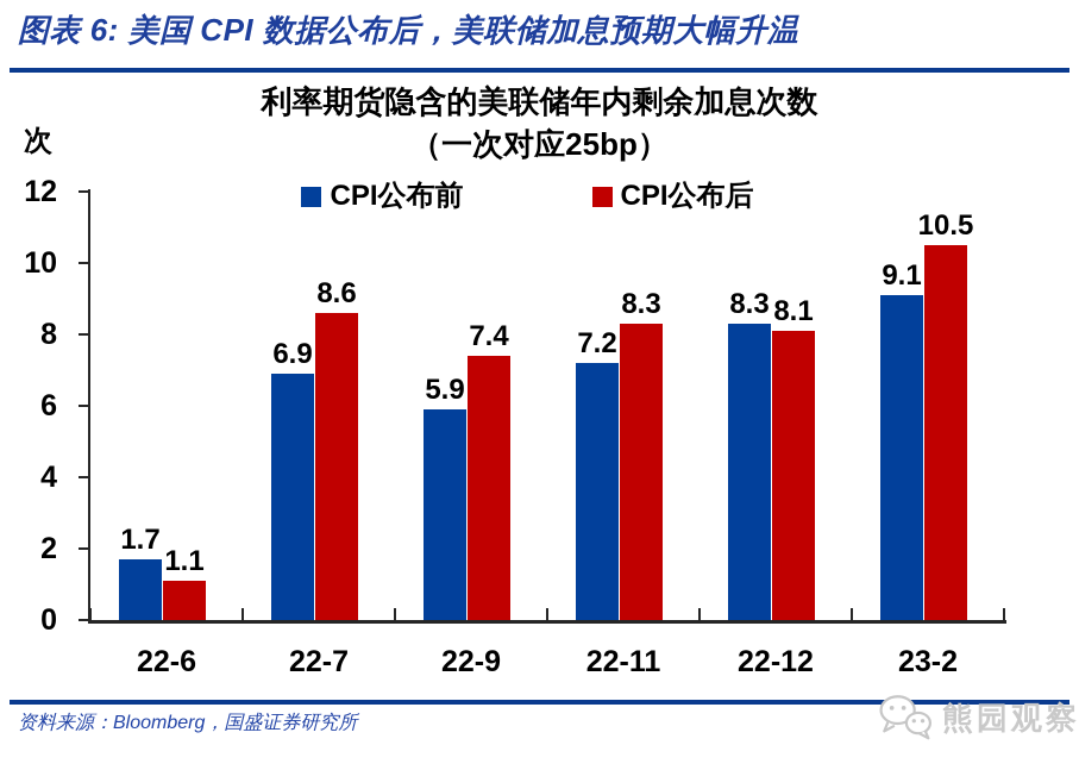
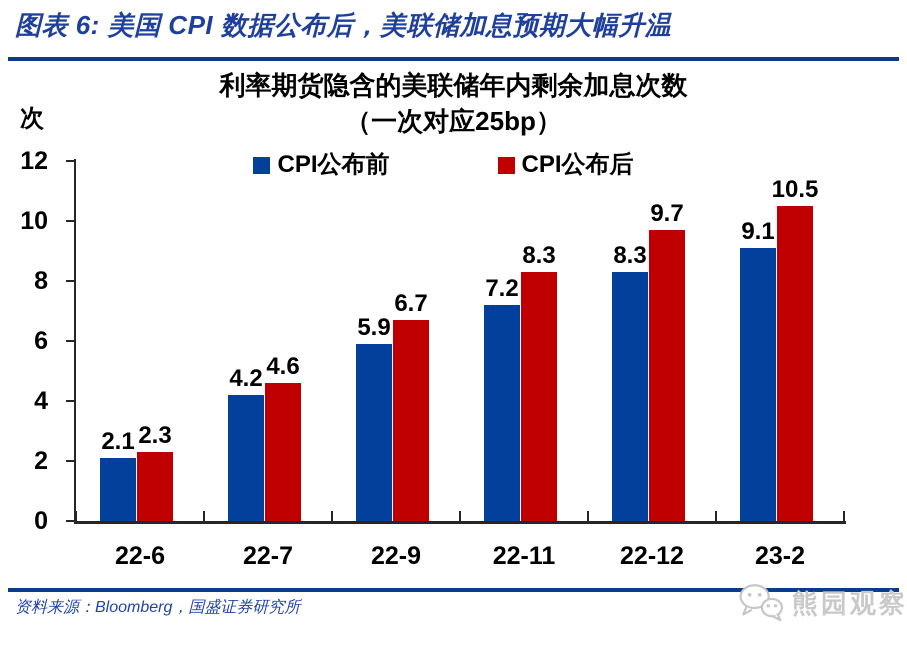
CPI公布前/22-6: 1.7 -> 2.1
CPI公布后/22-6: 1.1 -> 2.3
CPI公布前/22-7: 6.9 -> 4.2
CPI公布后/22-7: 8.6 -> 4.6
CPI公布后/22-9: 7.4 -> 6.7
CPI公布后/22-12: 8.1 -> 9.7
